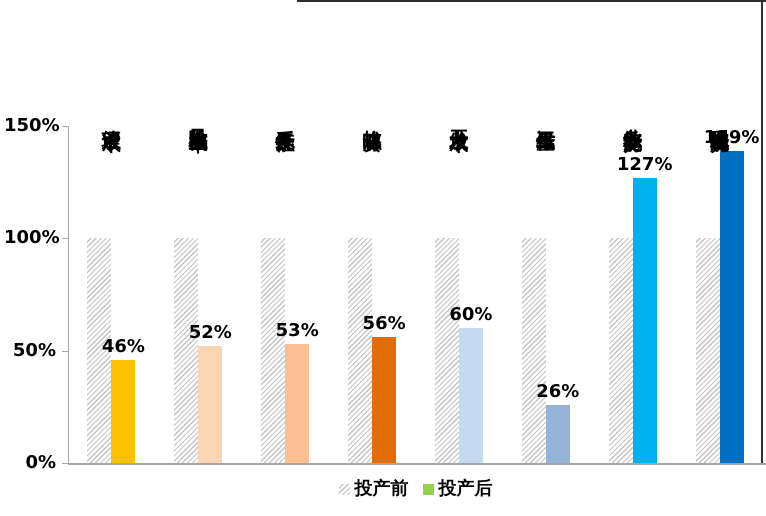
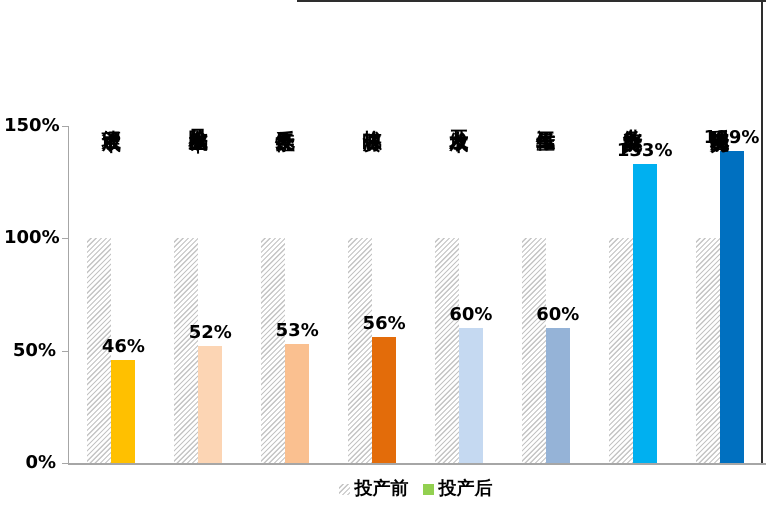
投产后/运维工作量: 26% -> 60%
投产后/业务敏捷能力: 127% -> 133%
